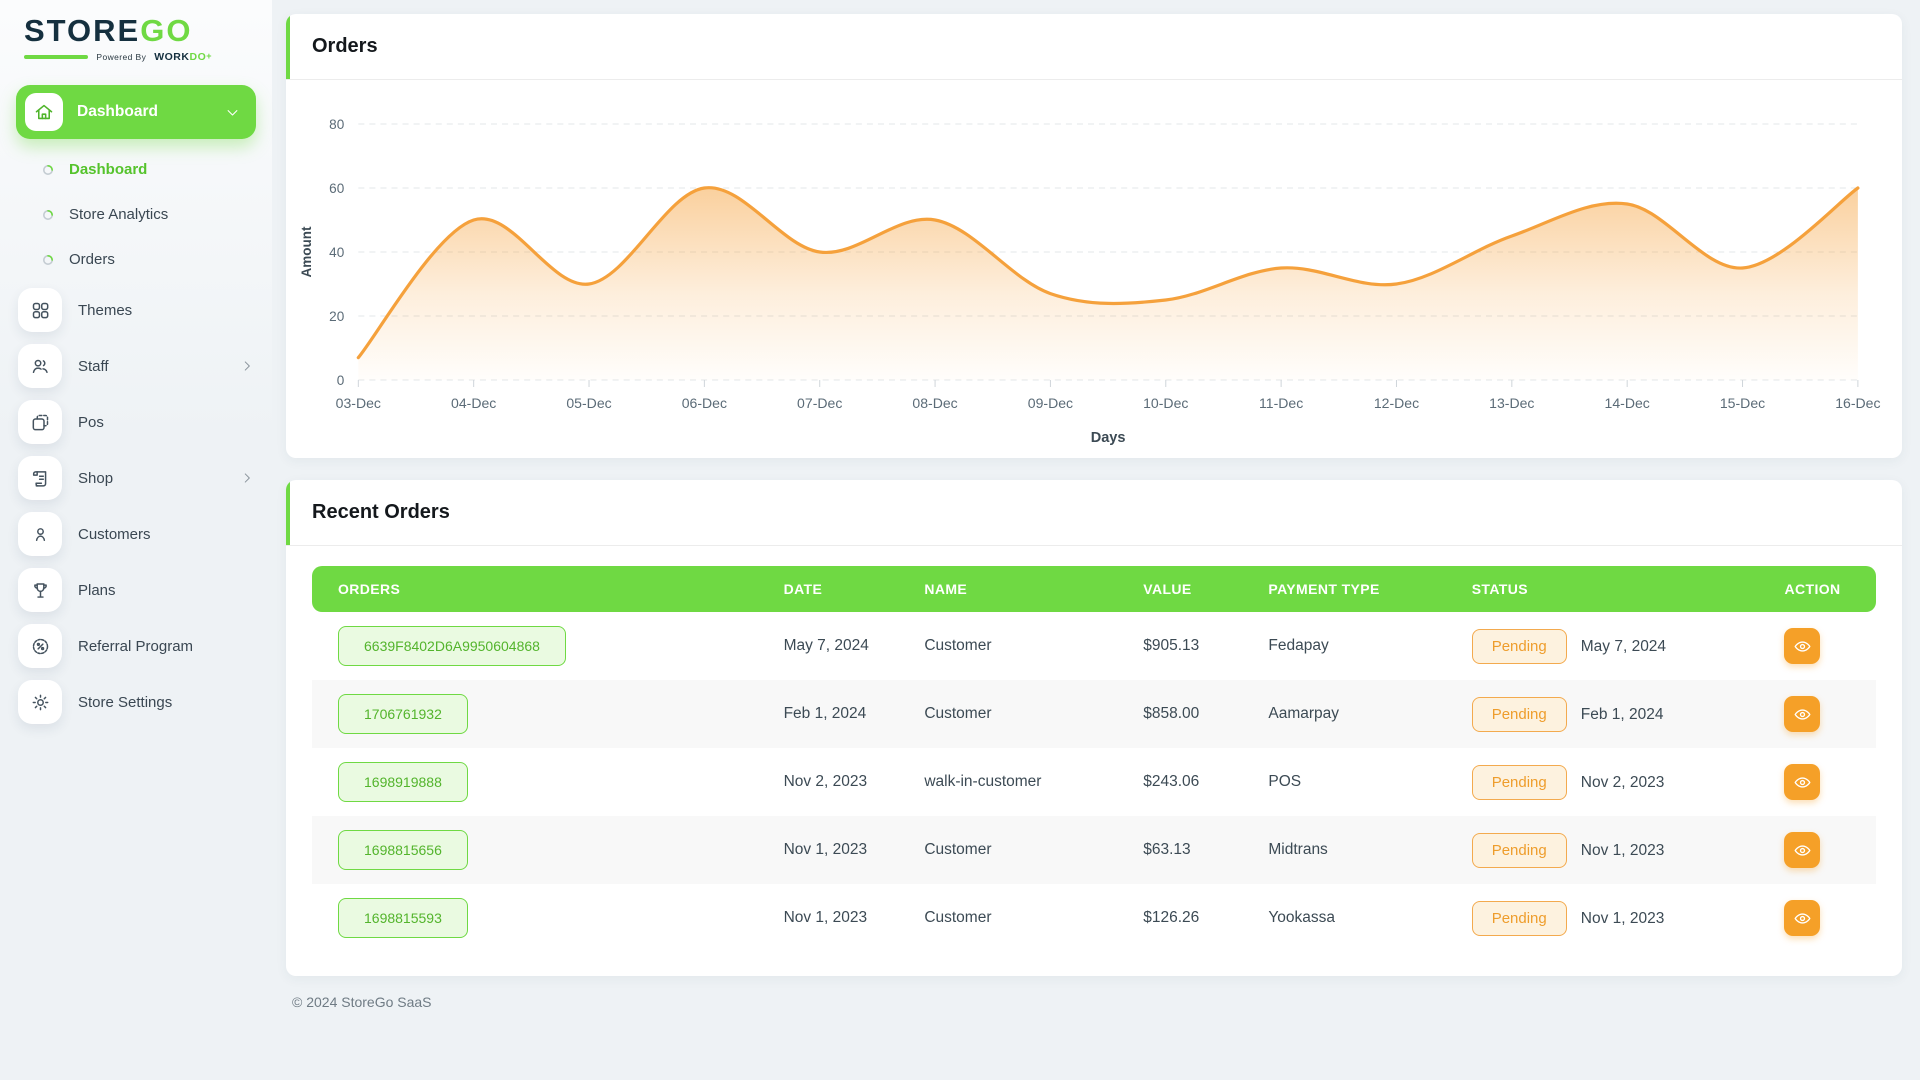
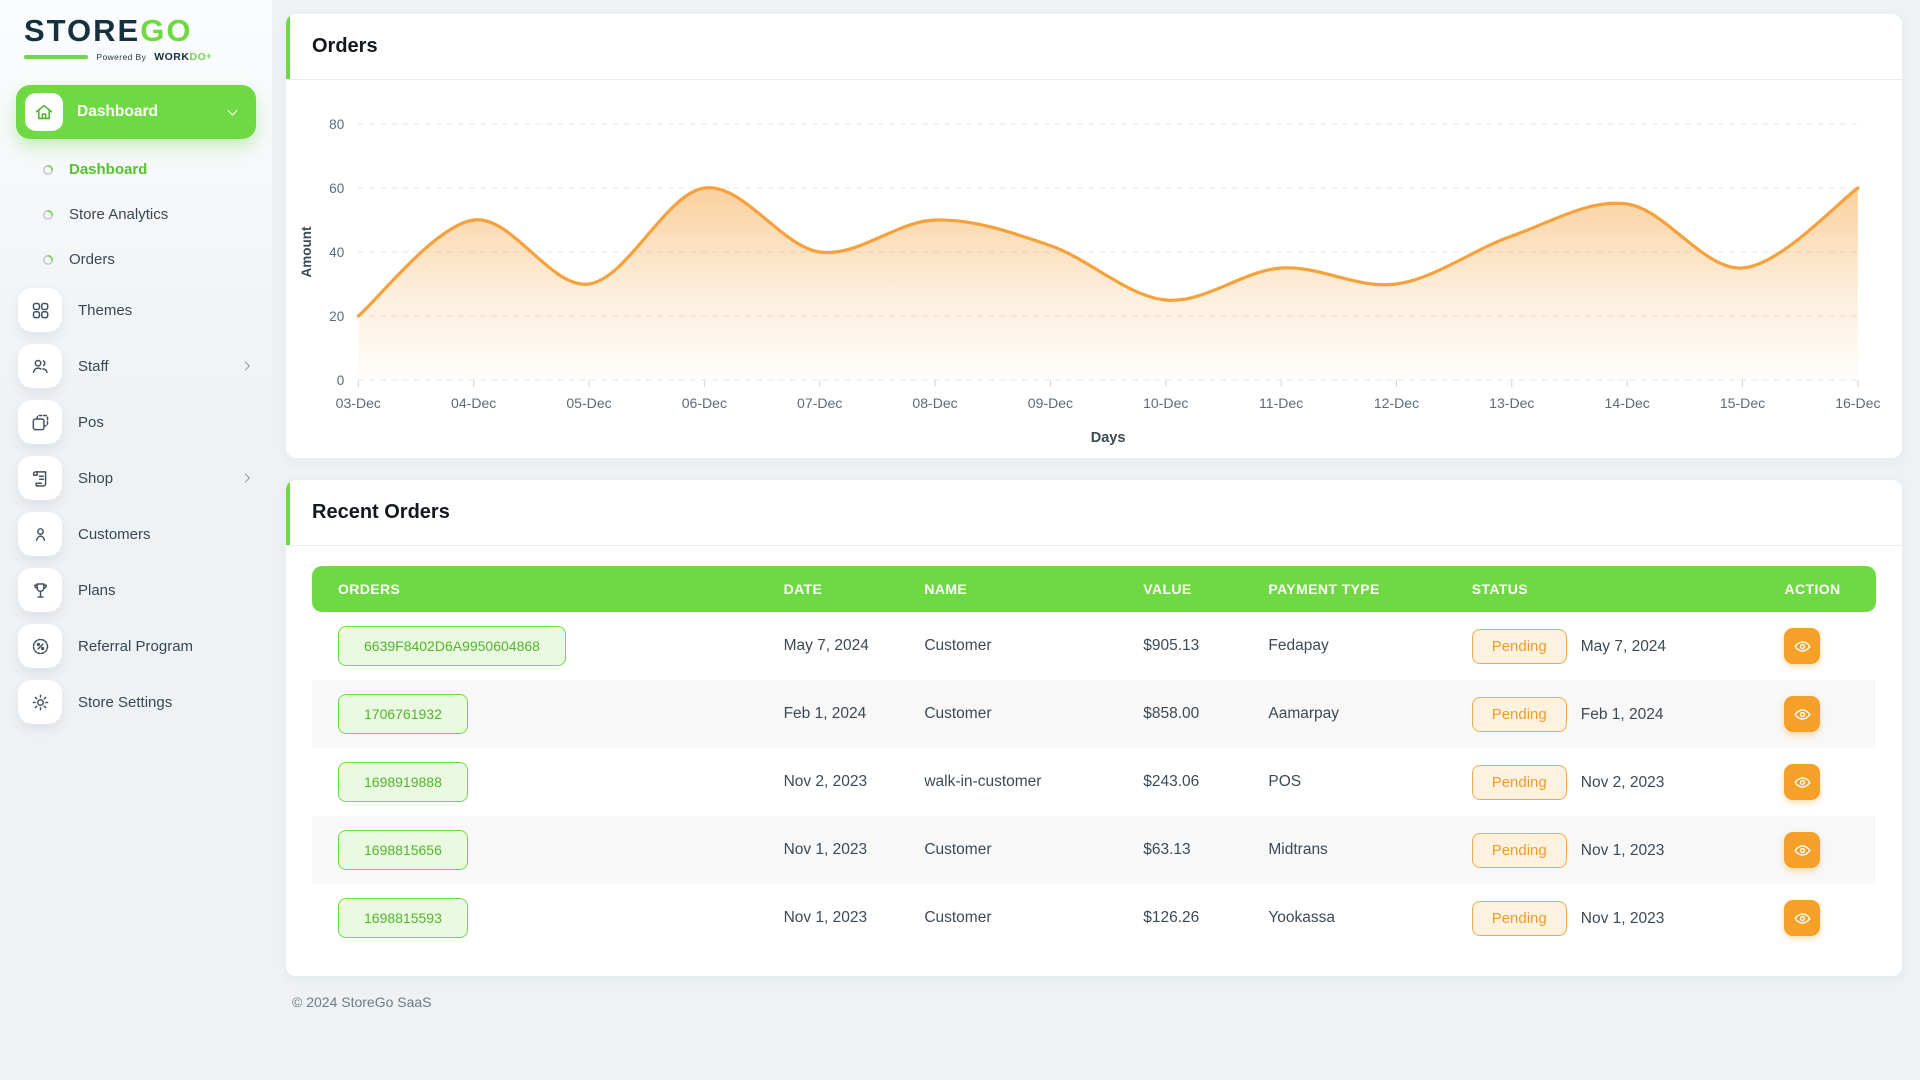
03-Dec: 7 -> 20
09-Dec: 27 -> 42
